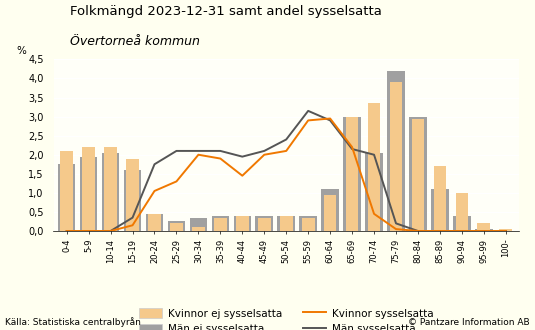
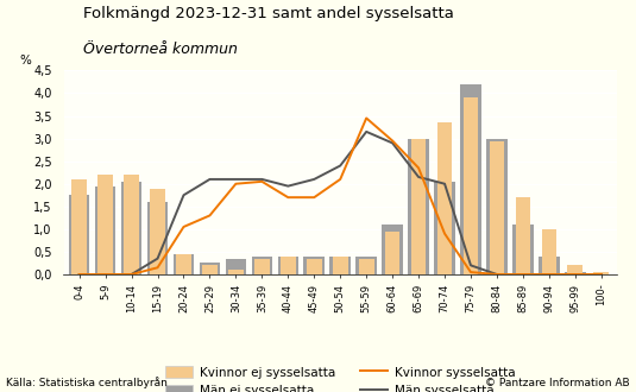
Kvinnor sysselsatta/35-39: 1,90 -> 2,05
Kvinnor sysselsatta/40-44: 1,45 -> 1,70
Kvinnor sysselsatta/45-49: 2,00 -> 1,70
Kvinnor sysselsatta/55-59: 2,90 -> 3,45
Kvinnor sysselsatta/65-69: 2,20 -> 2,35
Kvinnor sysselsatta/70-74: 0,45 -> 0,90
